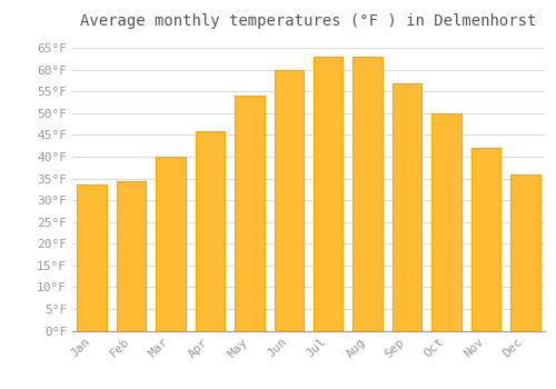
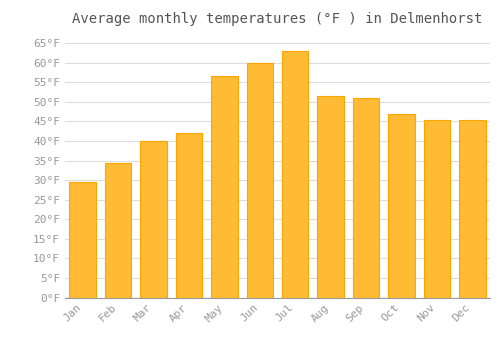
Jan: 33.5°F -> 29.5°F
Apr: 46.0°F -> 42.0°F
May: 54.0°F -> 56.5°F
Aug: 63.0°F -> 51.5°F
Sep: 57.0°F -> 51.0°F
Oct: 50.0°F -> 47.0°F
Nov: 42.0°F -> 45.5°F
Dec: 36.0°F -> 45.5°F
